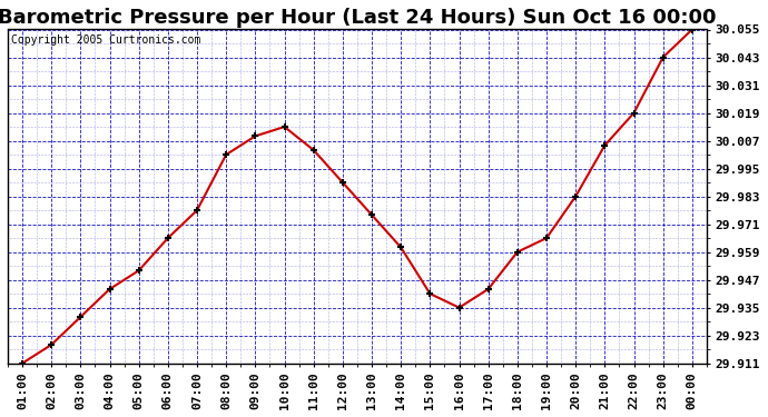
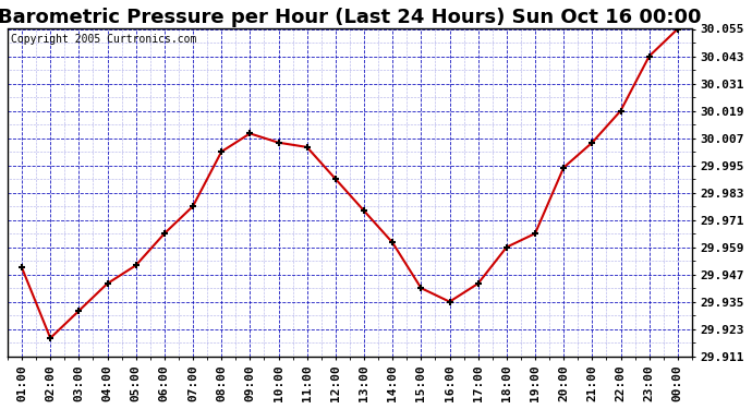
01:00: 29.911 -> 29.950
10:00: 30.013 -> 30.005
20:00: 29.983 -> 29.994
